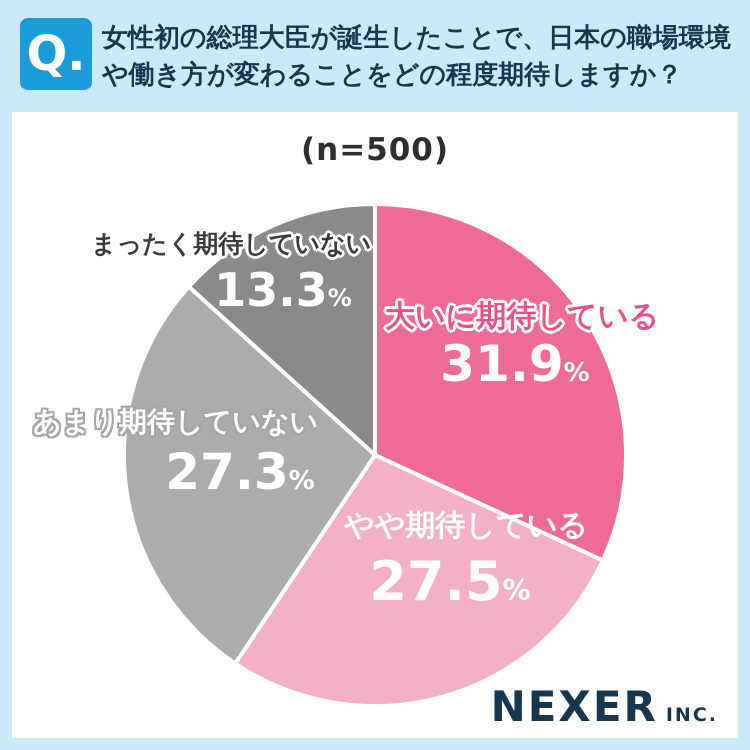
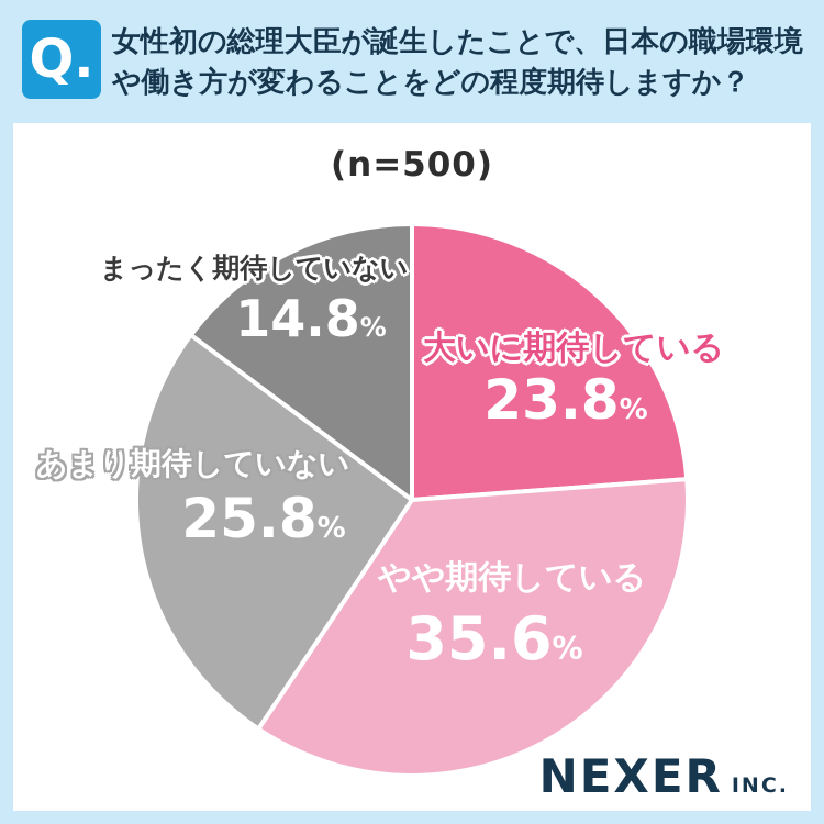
大いに期待している: 31.9 -> 23.8
やや期待している: 27.5 -> 35.6
あまり期待していない: 27.3 -> 25.8
まったく期待していない: 13.3 -> 14.8
